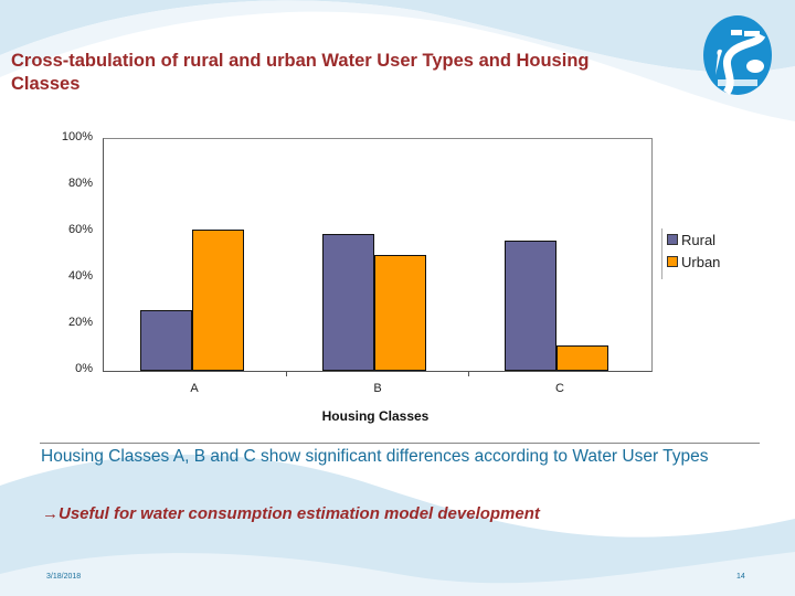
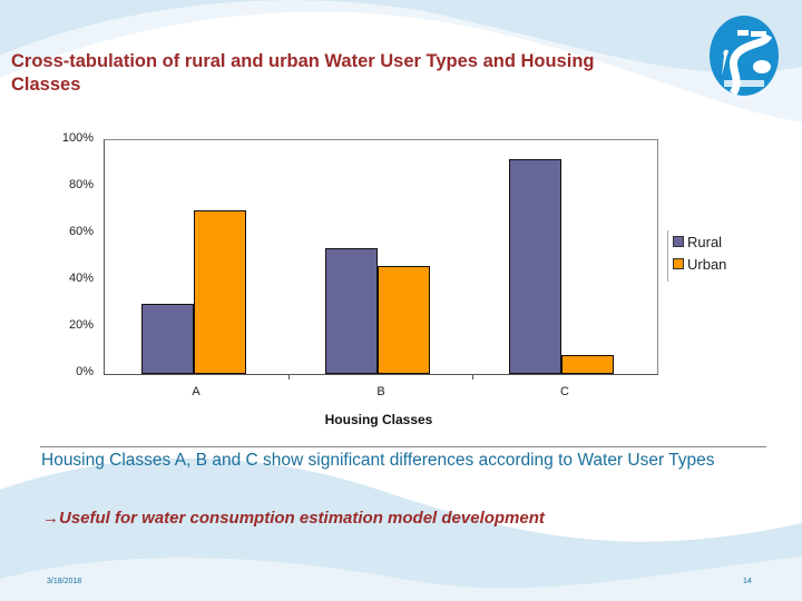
Rural/A: 26% -> 30%
Urban/A: 61% -> 70%
Rural/B: 59% -> 54%
Urban/B: 50% -> 46%
Rural/C: 56% -> 92%
Urban/C: 11% -> 8%
